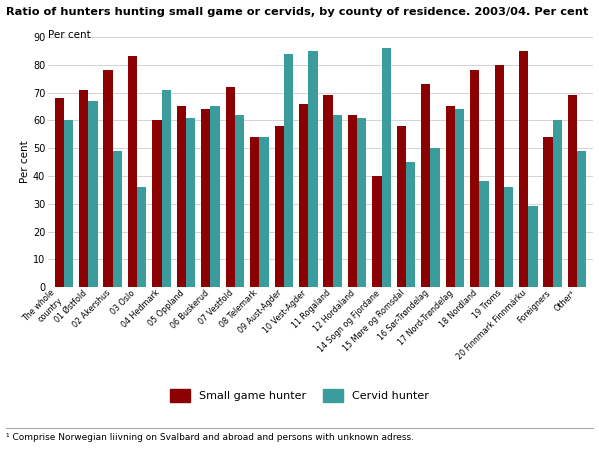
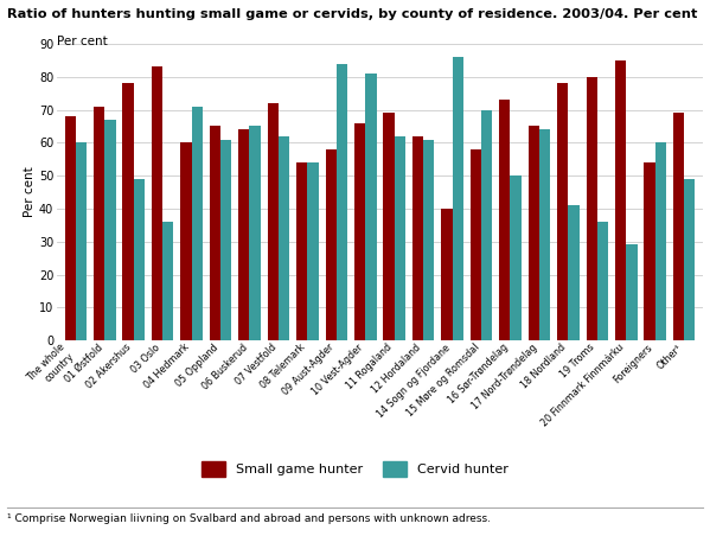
Cervid hunter/10 Vest-Agder: 85 -> 81
Cervid hunter/15 Møre og Romsdal: 45 -> 70
Cervid hunter/18 Nordland: 38 -> 41
